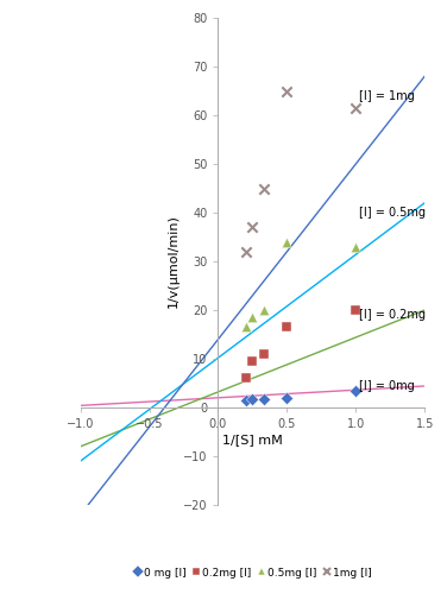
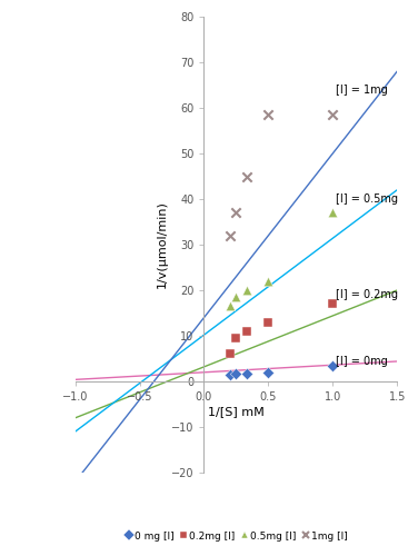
0.2mg [I]/0.5: 16.5 -> 13.0
0.5mg [I]/0.5: 34.0 -> 22.0
1mg [I]/0.5: 65.0 -> 58.5
0.2mg [I]/1.0: 20.0 -> 17.0
0.5mg [I]/1.0: 33.0 -> 37.0
1mg [I]/1.0: 61.5 -> 58.5
